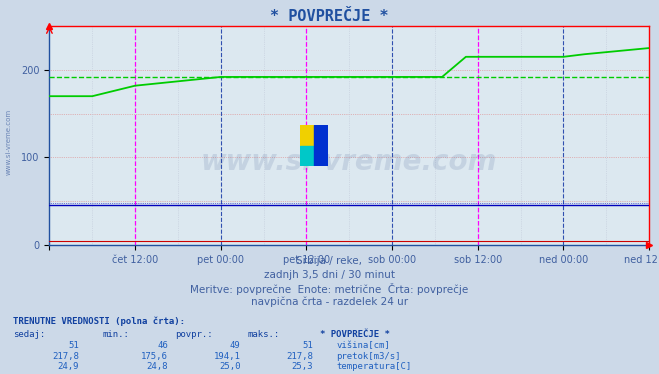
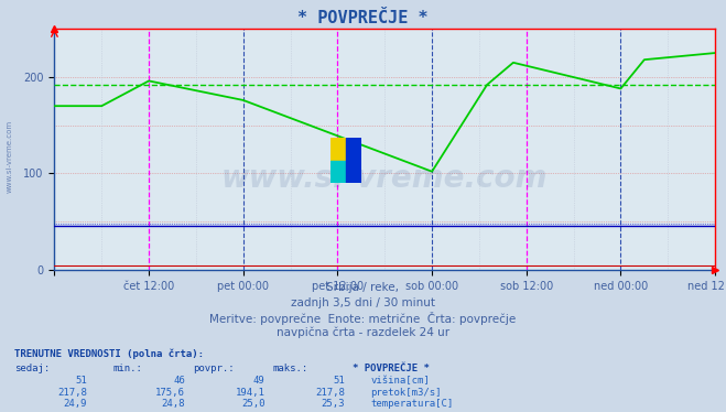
čet 12:00: 182 -> 196
pet 00:00: 192 -> 176
sob 00:00: 192 -> 102
ned 00:00: 215 -> 188
